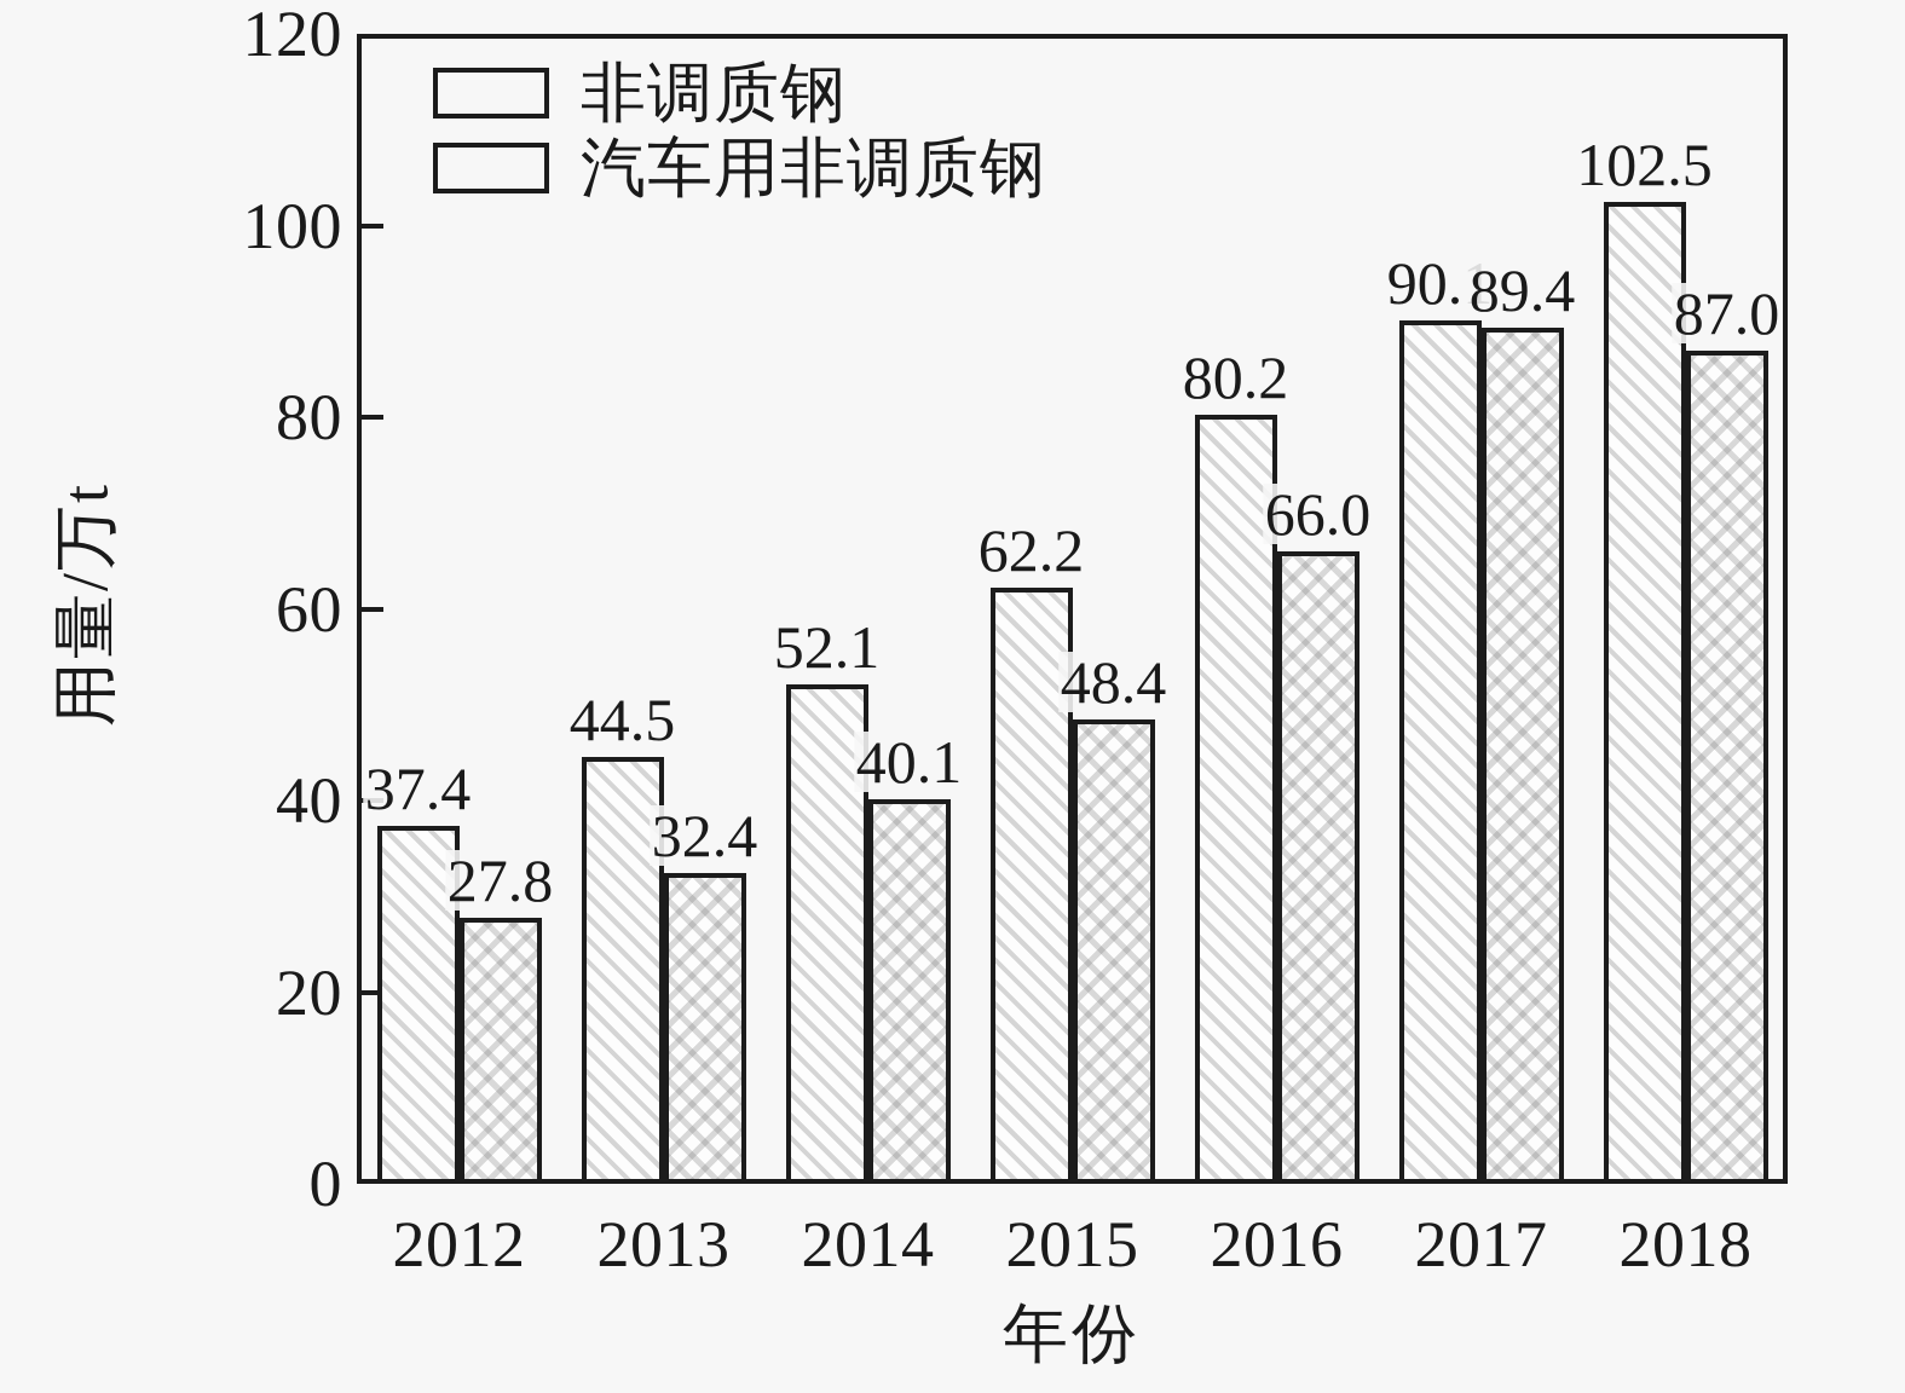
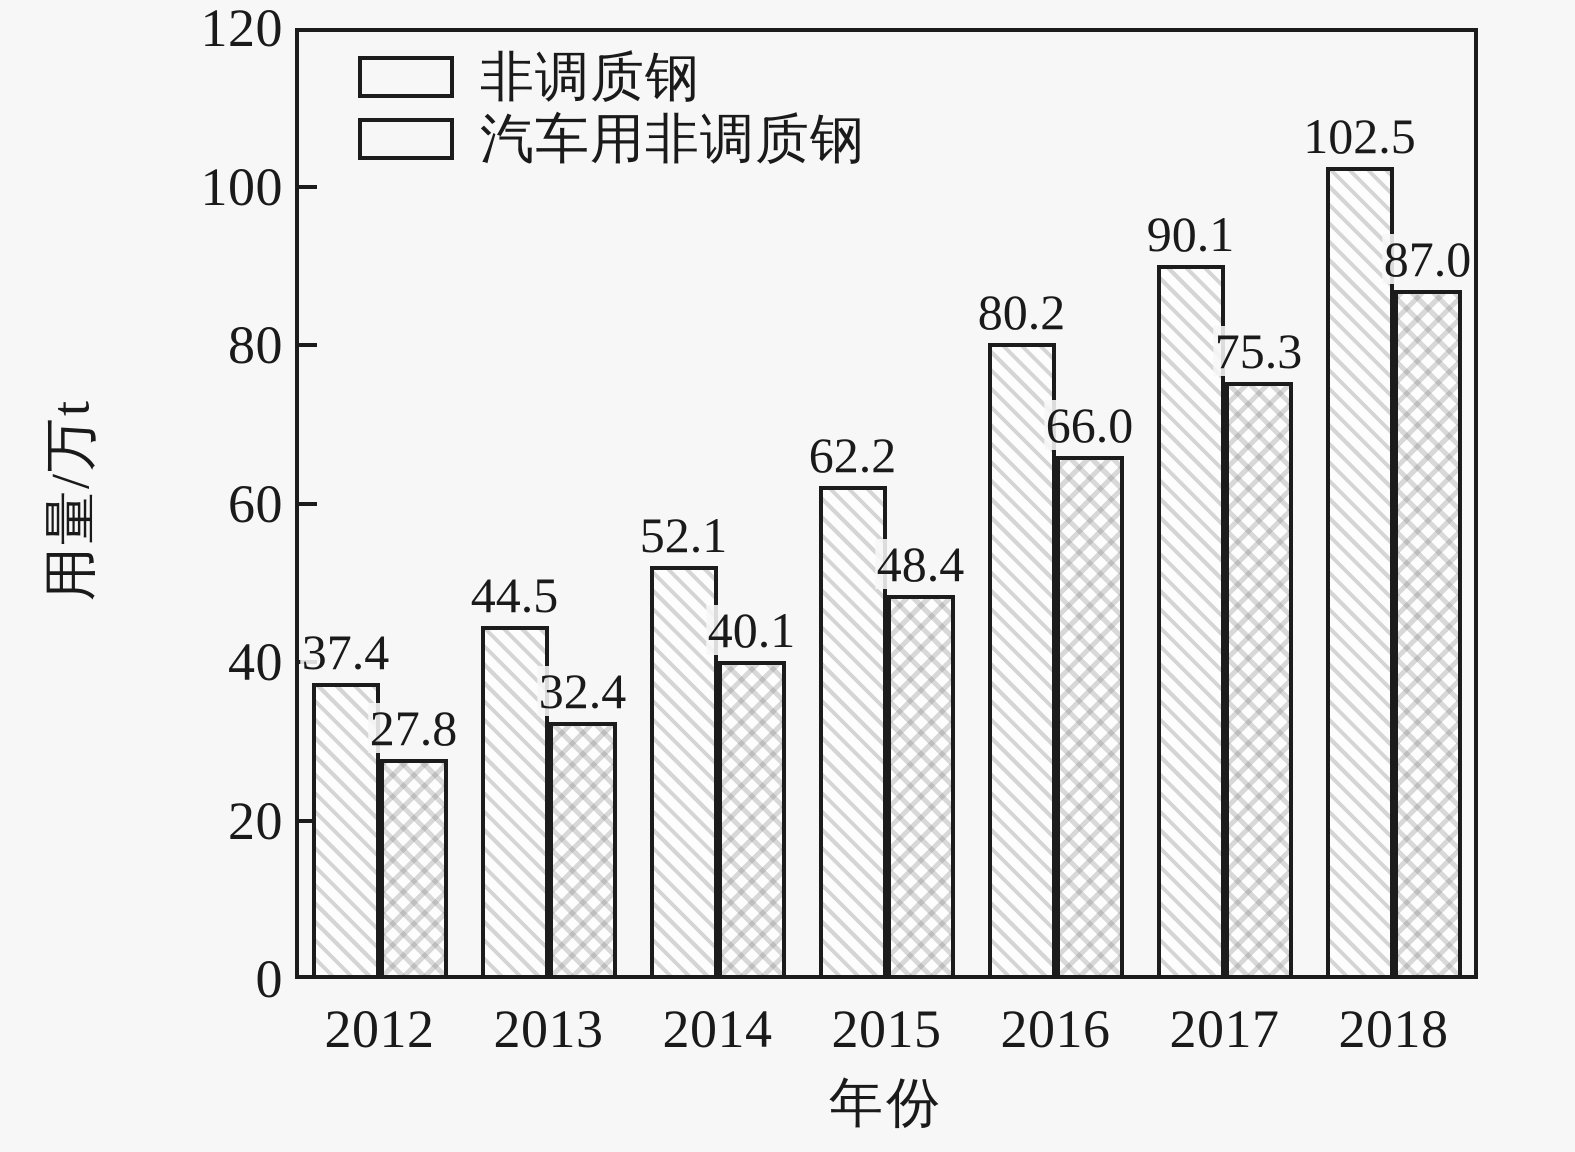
汽车用非调质钢/2017: 89.4 -> 75.3
